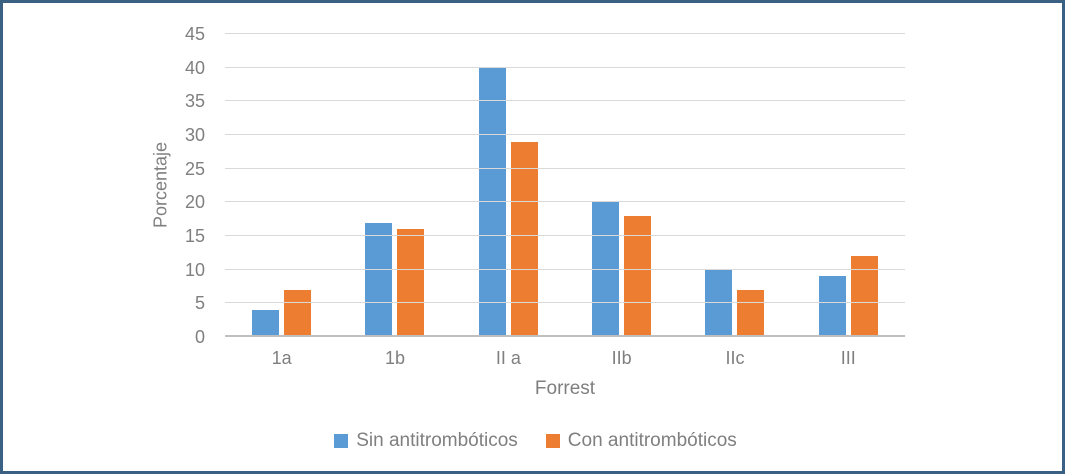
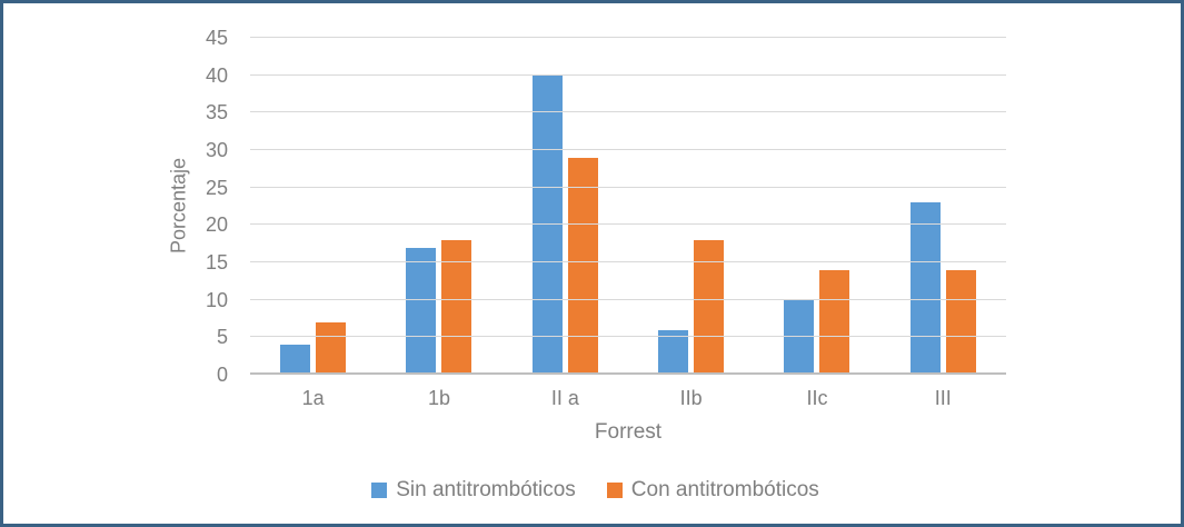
Con antitrombóticos/1b: 16 -> 18
Sin antitrombóticos/IIb: 20 -> 6
Con antitrombóticos/IIc: 7 -> 14
Sin antitrombóticos/III: 9 -> 23
Con antitrombóticos/III: 12 -> 14
